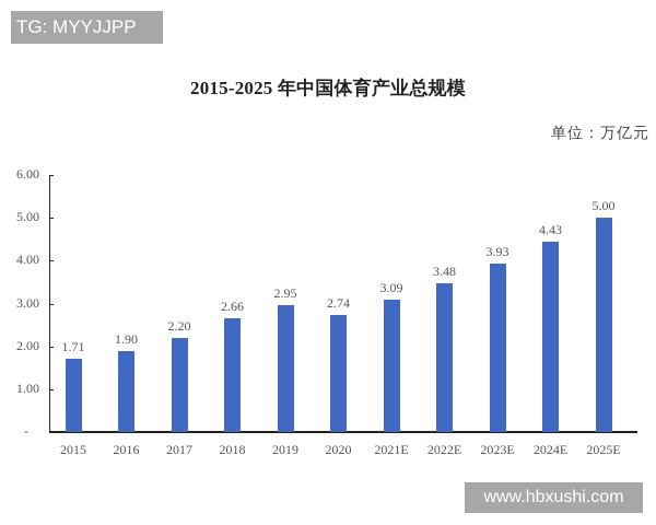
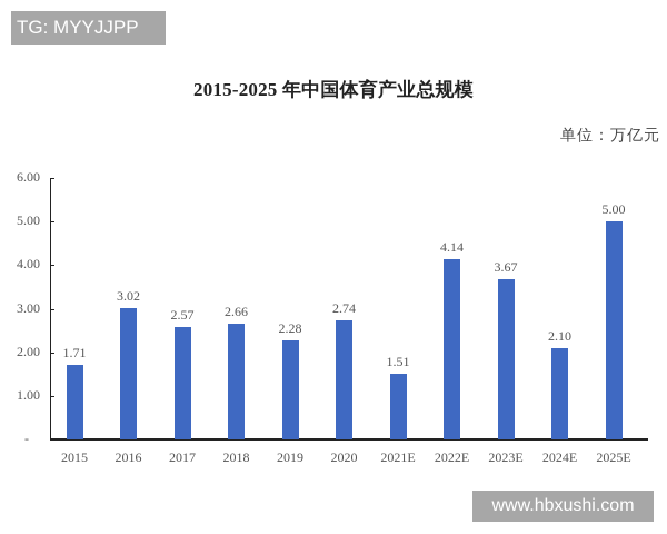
2016: 1.90 -> 3.02
2017: 2.20 -> 2.57
2019: 2.95 -> 2.28
2021E: 3.09 -> 1.51
2022E: 3.48 -> 4.14
2023E: 3.93 -> 3.67
2024E: 4.43 -> 2.10
